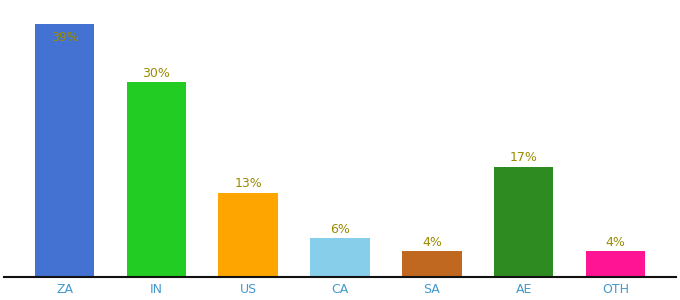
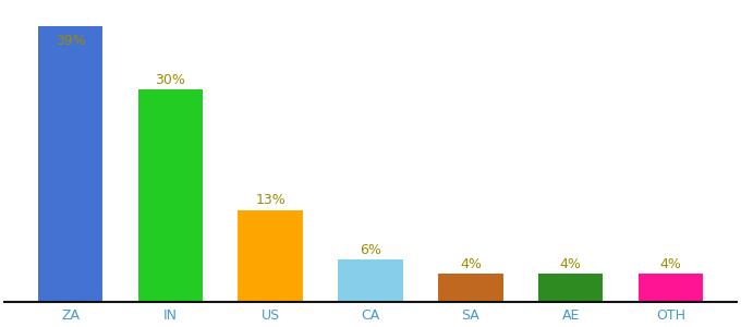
AE: 17% -> 4%
